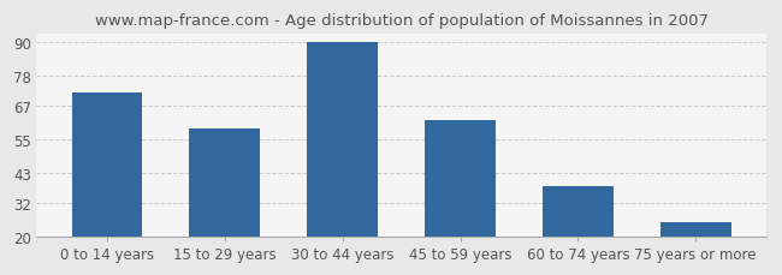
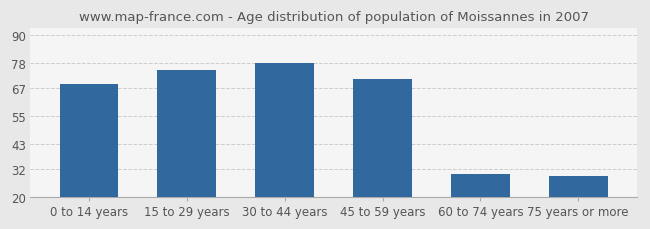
0 to 14 years: 72 -> 69
15 to 29 years: 59 -> 75
30 to 44 years: 90 -> 78
45 to 59 years: 62 -> 71
60 to 74 years: 38 -> 30
75 years or more: 25 -> 29
